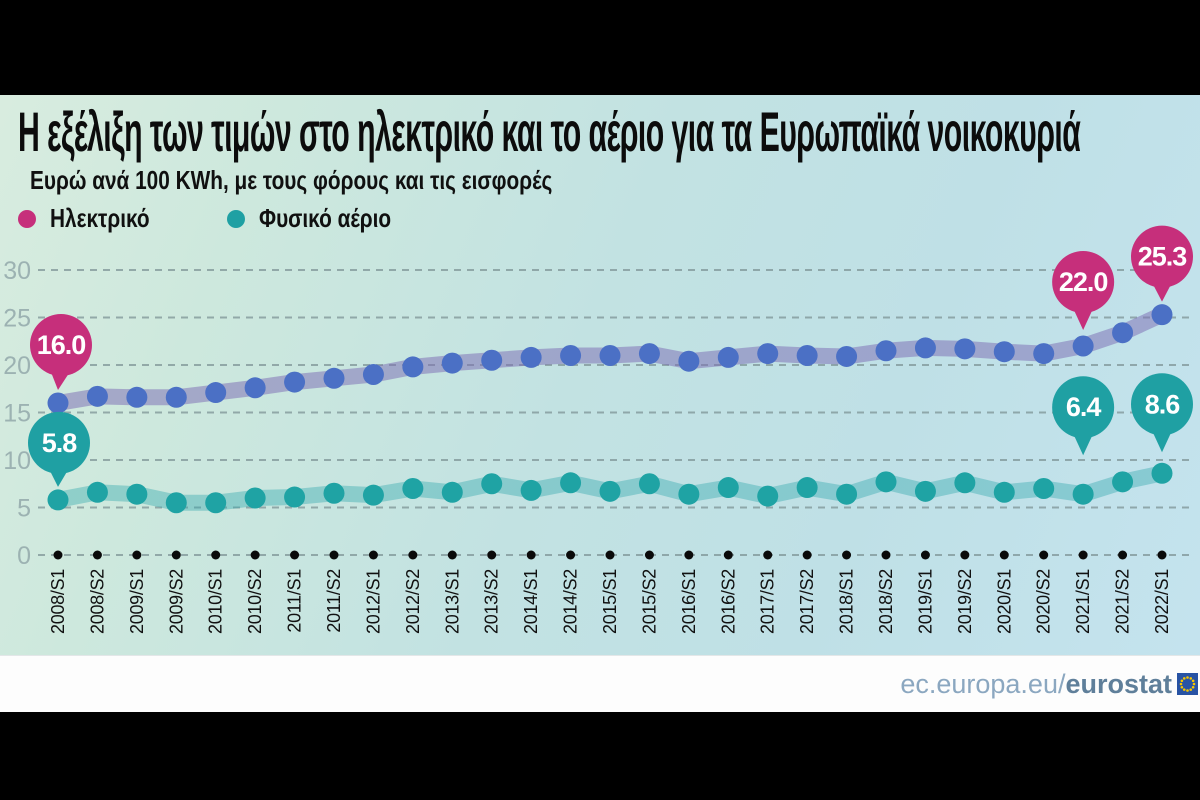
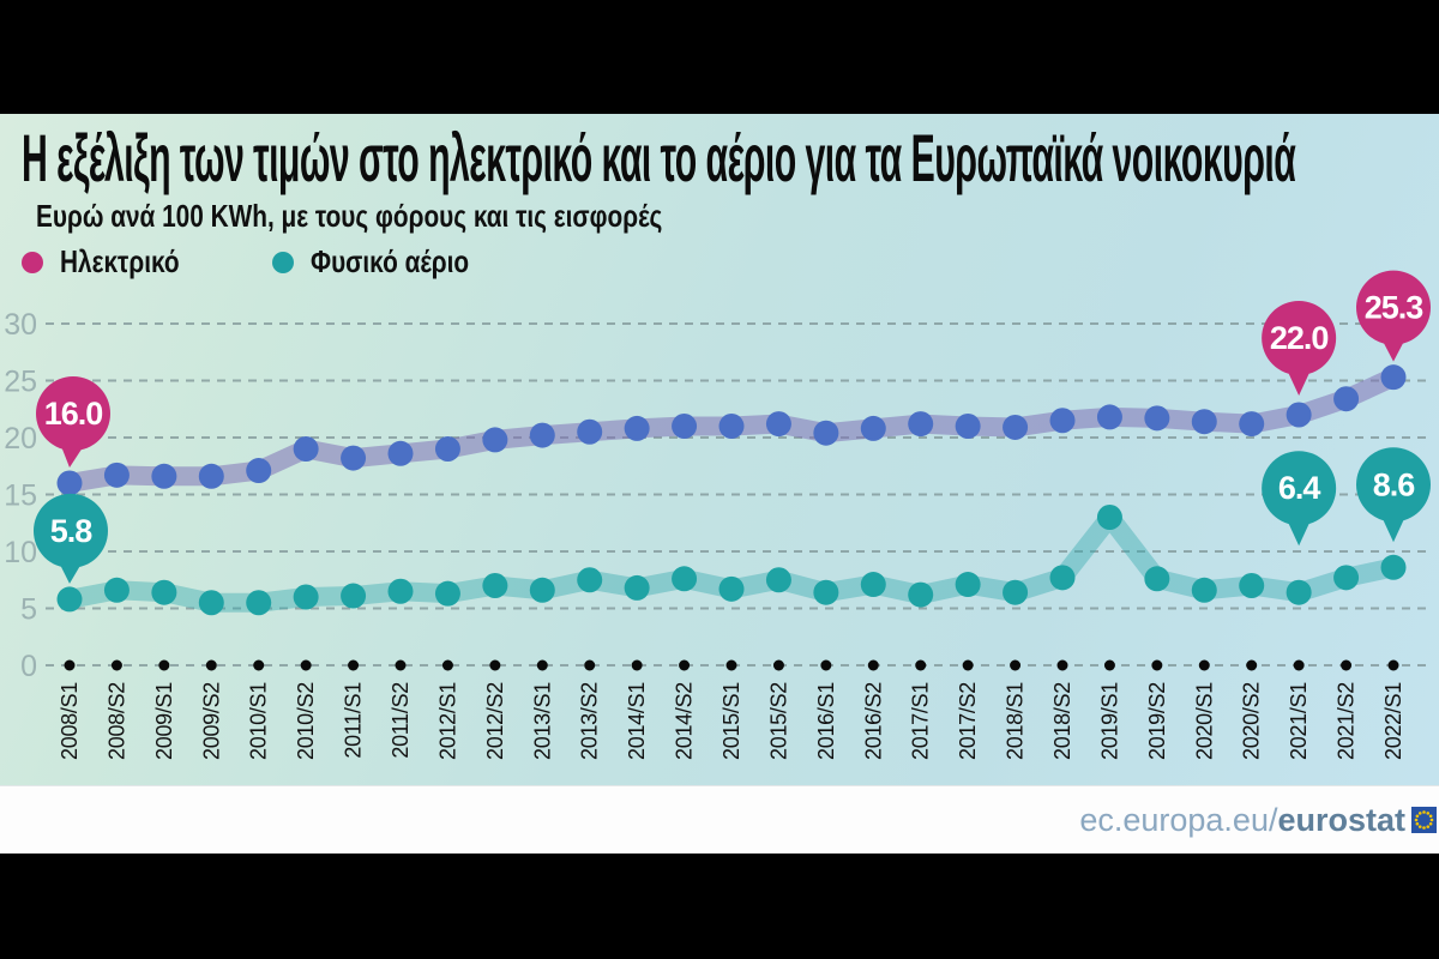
Ηλεκτρικό/2010/S2: 18 -> 19
Φυσικό αέριο/2019/S1: 7 -> 13
